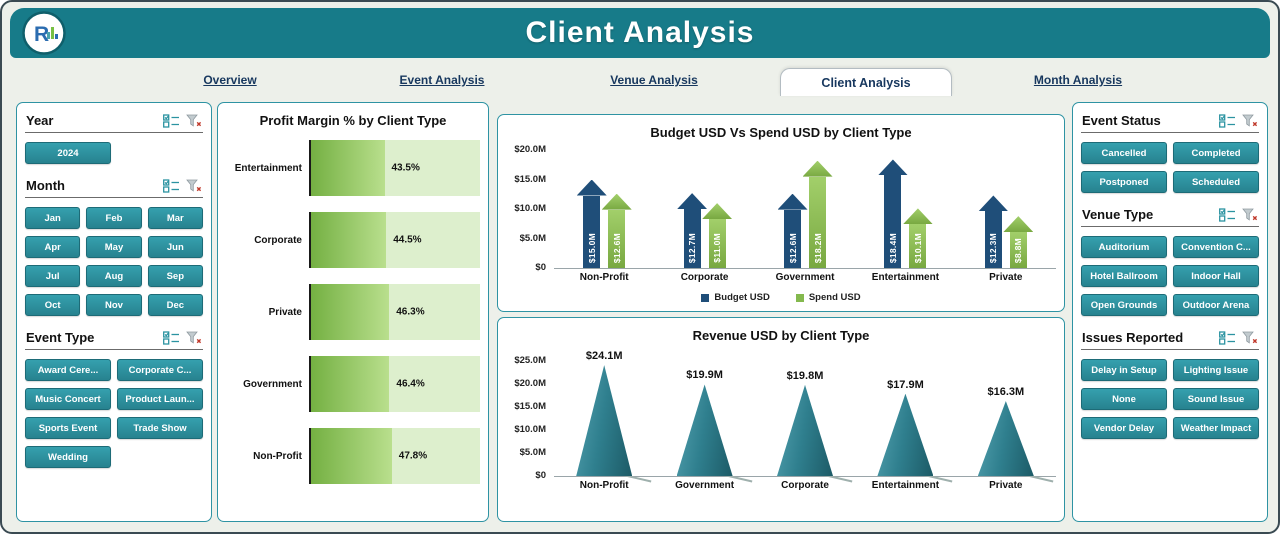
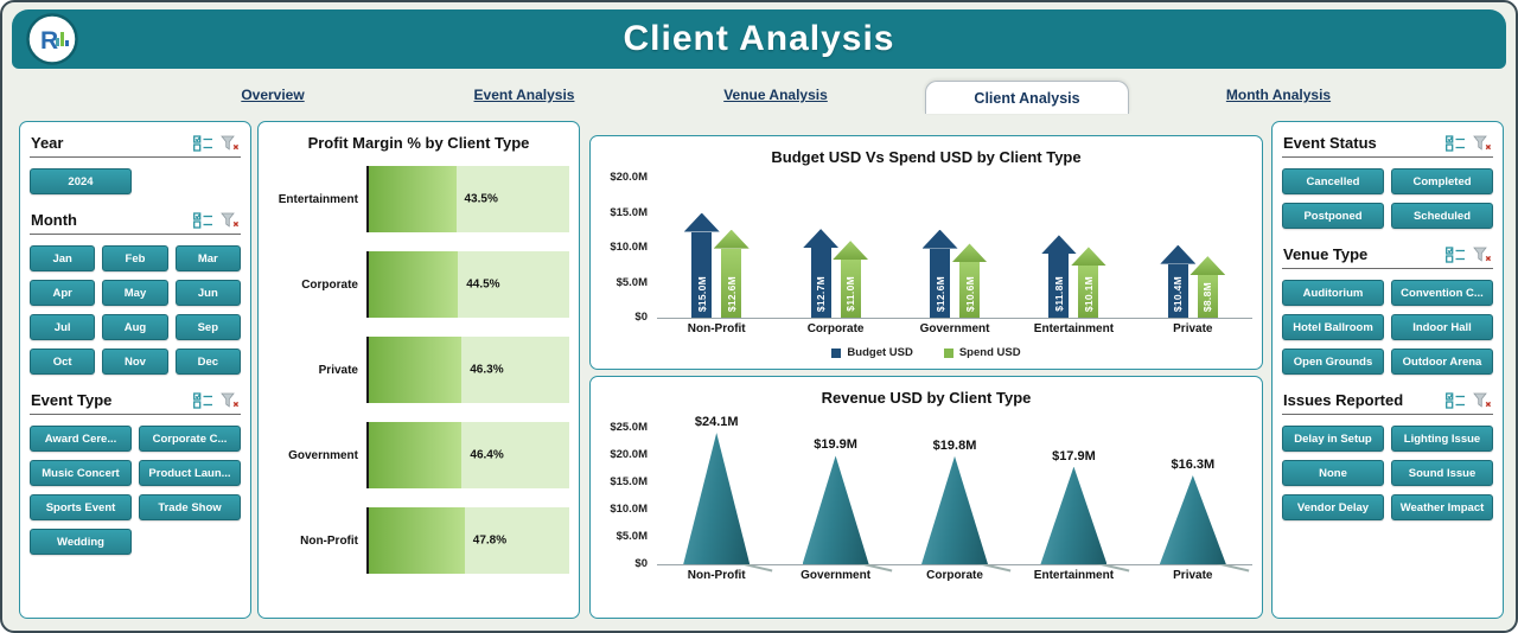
Budget USD Vs Spend USD by Client Type/Spend USD/Government: $18.2M -> $10.6M
Budget USD Vs Spend USD by Client Type/Budget USD/Entertainment: $18.4M -> $11.8M
Budget USD Vs Spend USD by Client Type/Budget USD/Private: $12.3M -> $10.4M
